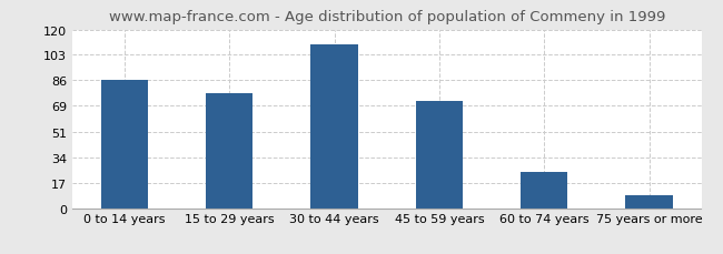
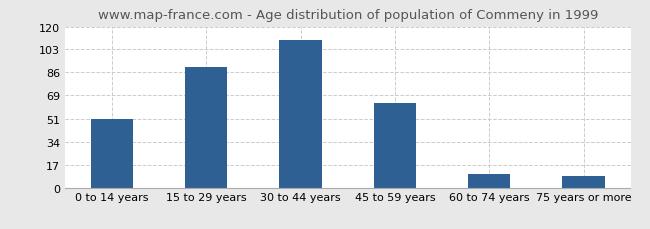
0 to 14 years: 86 -> 51
15 to 29 years: 77 -> 90
45 to 59 years: 72 -> 63
60 to 74 years: 24 -> 10
